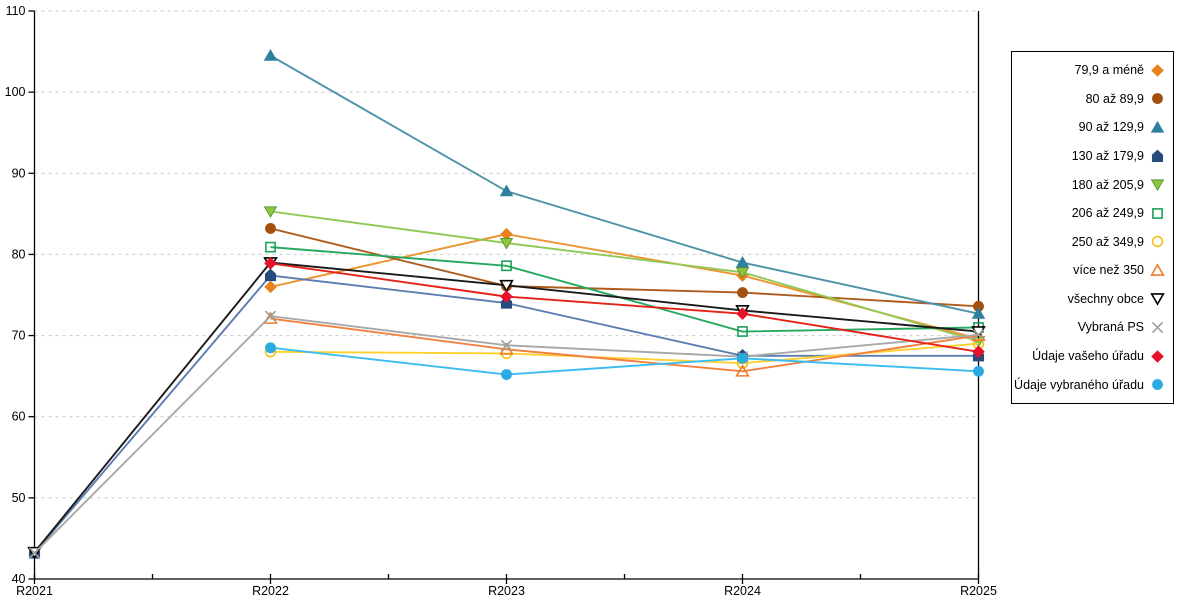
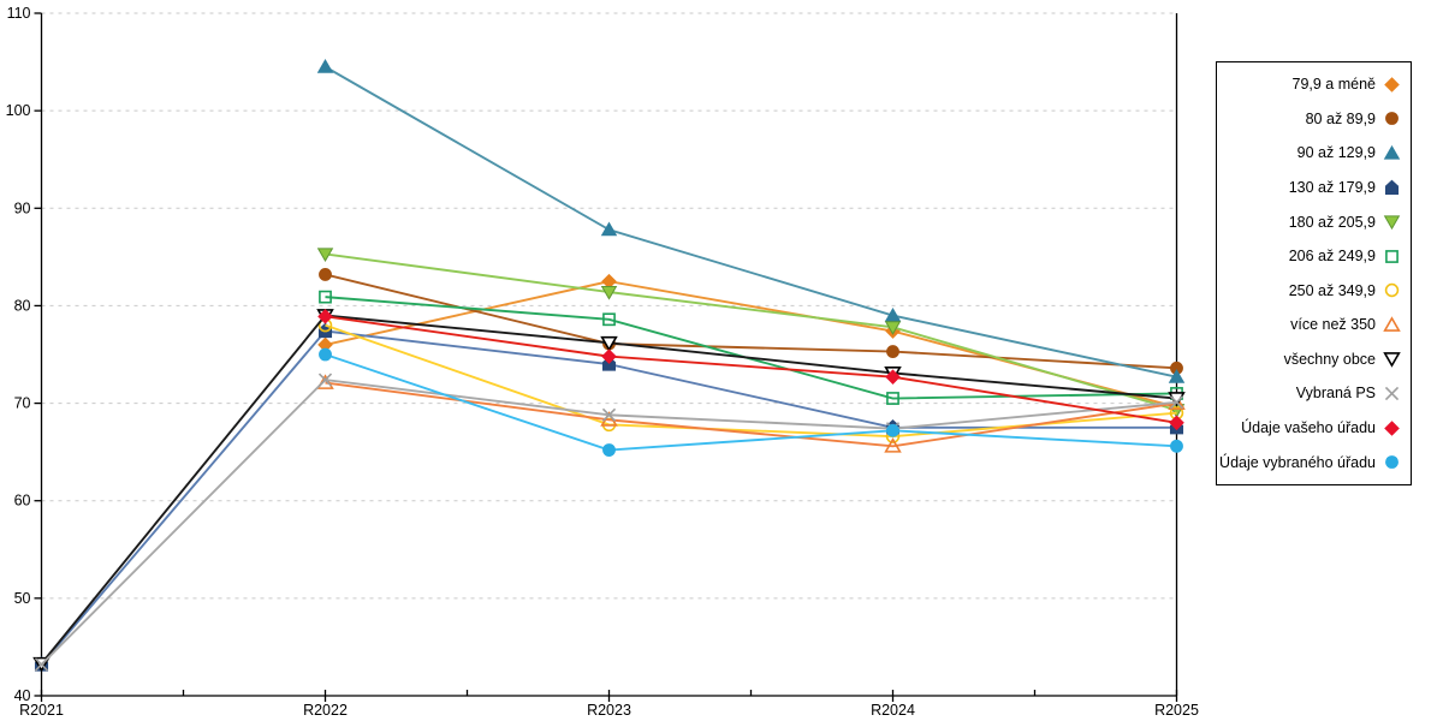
250 až 349,9/R2022: 68 -> 78
Údaje vybraného úřadu/R2022: 68 -> 75
